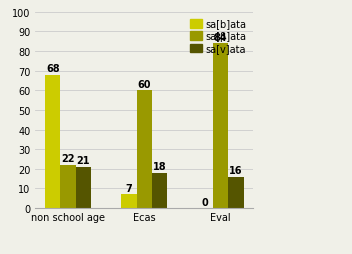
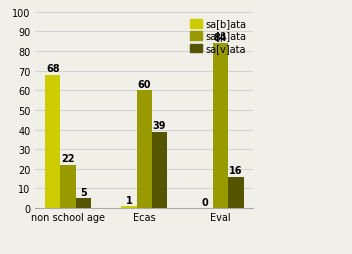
sa[v]ata/non school age: 21 -> 5
sa[b]ata/Ecas: 7 -> 1
sa[v]ata/Ecas: 18 -> 39
